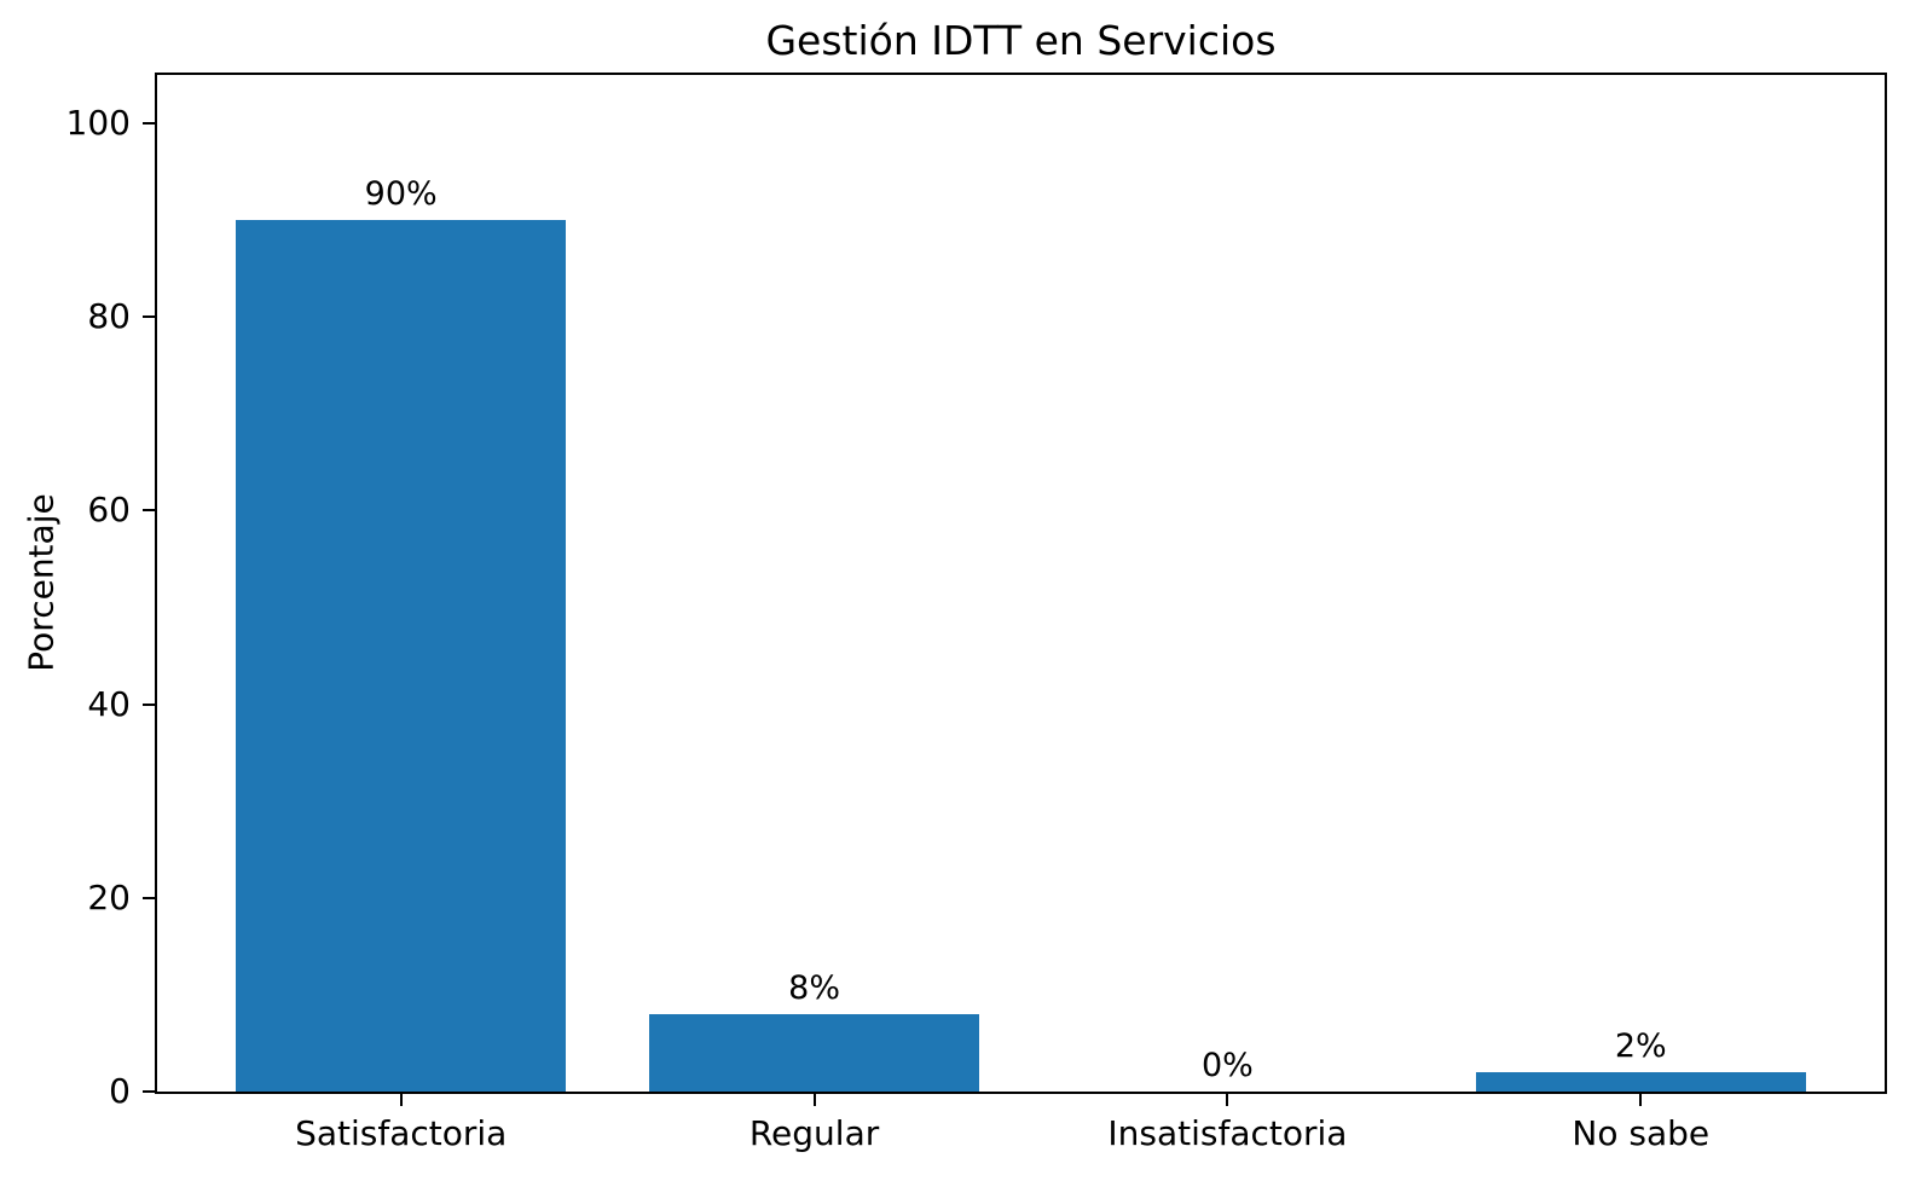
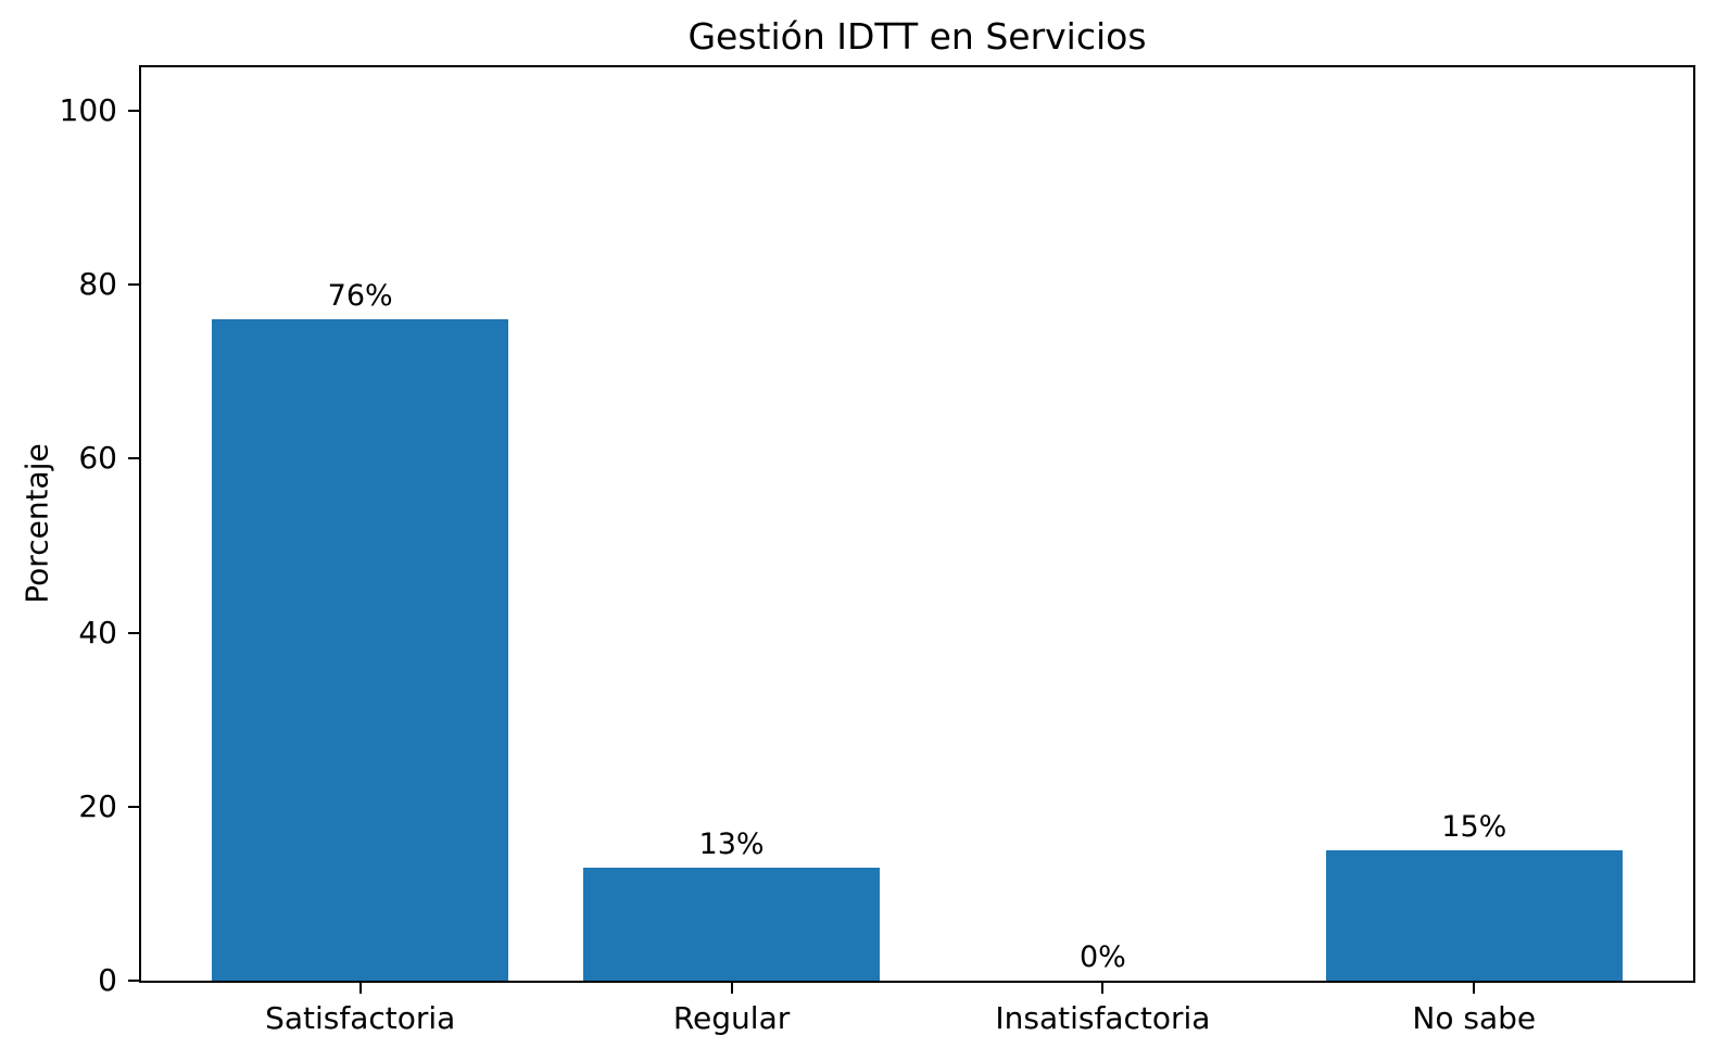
Satisfactoria: 90% -> 76%
Regular: 8% -> 13%
No sabe: 2% -> 15%
